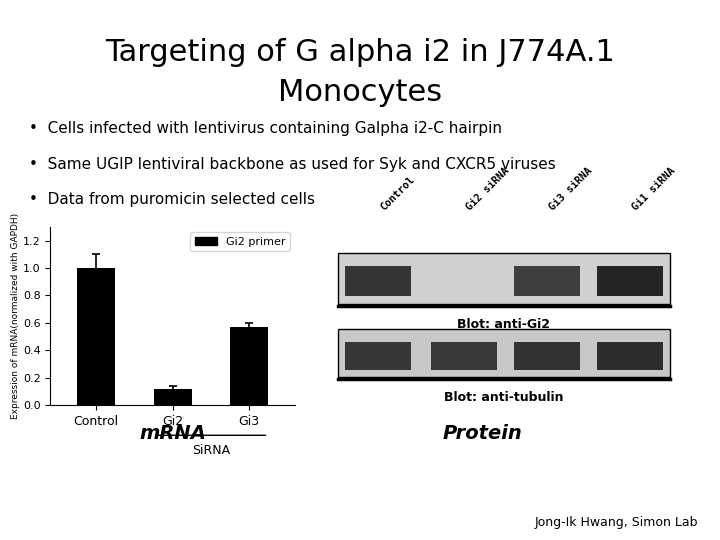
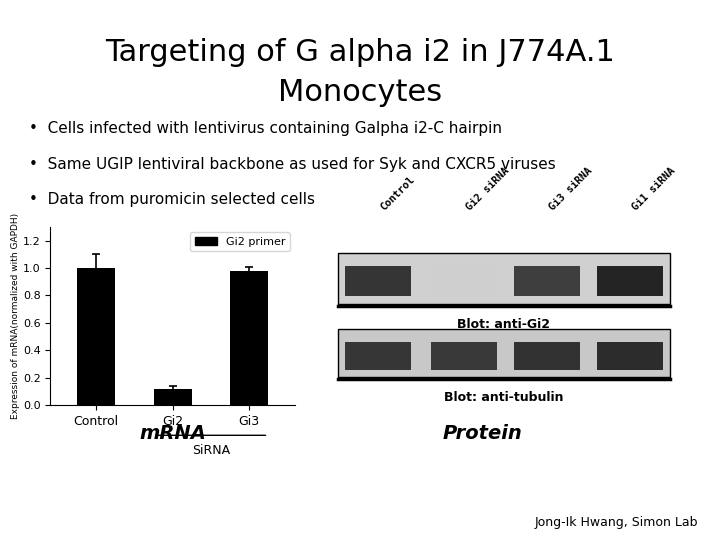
Gi3: 0.57 -> 0.98
